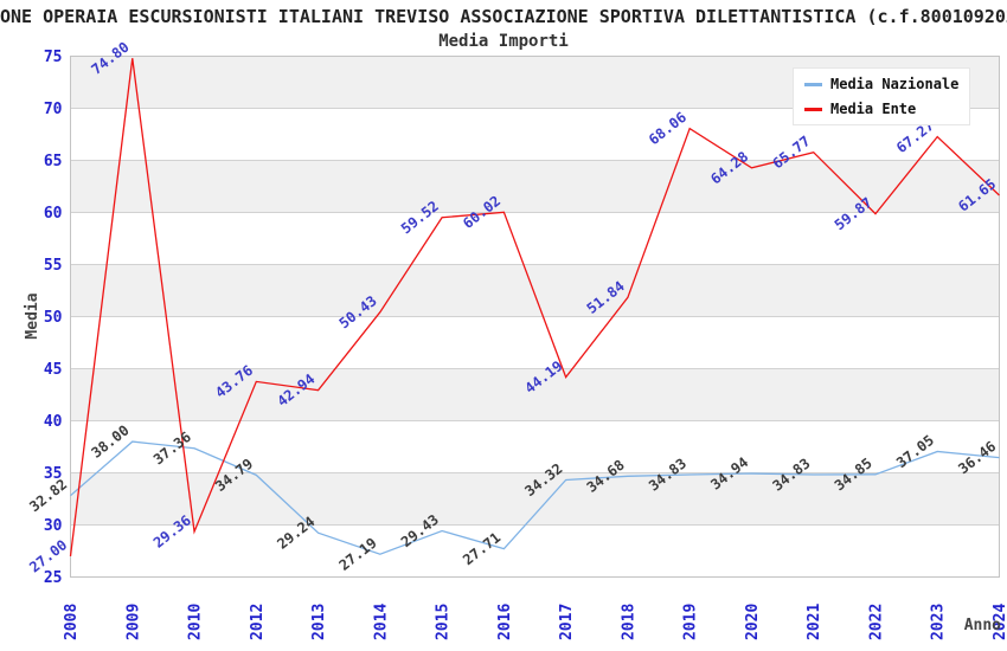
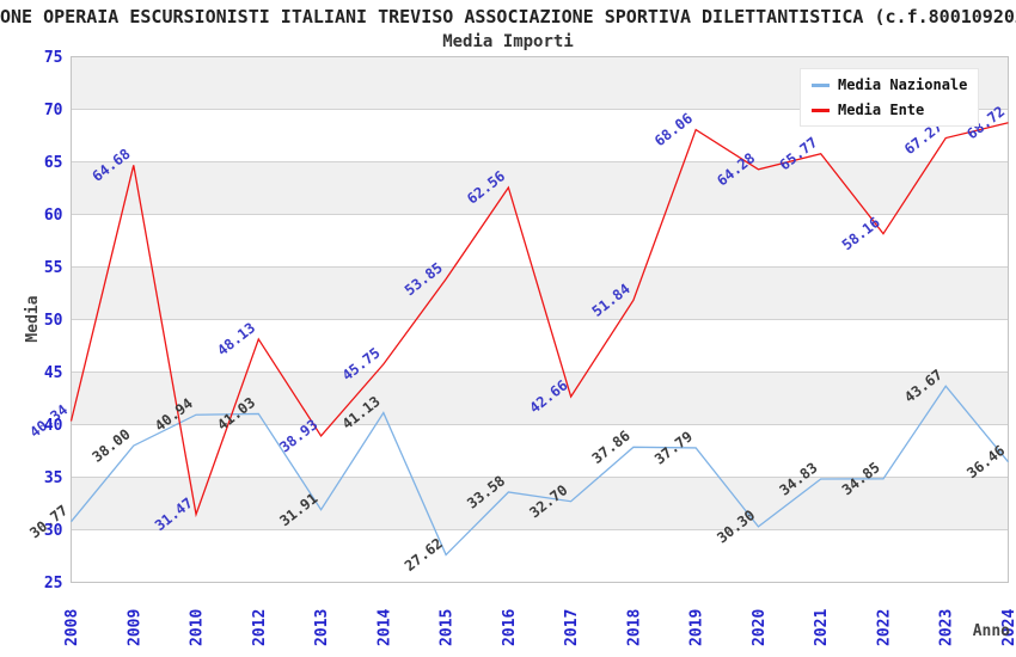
Media Nazionale/2008: 32.82 -> 30.77
Media Ente/2008: 27.00 -> 40.34
Media Ente/2009: 74.80 -> 64.68
Media Nazionale/2010: 37.36 -> 40.94
Media Ente/2010: 29.36 -> 31.47
Media Nazionale/2012: 34.79 -> 41.03
Media Ente/2012: 43.76 -> 48.13
Media Nazionale/2013: 29.24 -> 31.91
Media Ente/2013: 42.94 -> 38.93
Media Nazionale/2014: 27.19 -> 41.13
Media Ente/2014: 50.43 -> 45.75
Media Nazionale/2015: 29.43 -> 27.62
Media Ente/2015: 59.52 -> 53.85
Media Nazionale/2016: 27.71 -> 33.58
Media Ente/2016: 60.02 -> 62.56
Media Nazionale/2017: 34.32 -> 32.70
Media Ente/2017: 44.19 -> 42.66
Media Nazionale/2018: 34.68 -> 37.86
Media Nazionale/2019: 34.83 -> 37.79
Media Nazionale/2020: 34.94 -> 30.30
Media Ente/2022: 59.87 -> 58.16
Media Nazionale/2023: 37.05 -> 43.67
Media Ente/2024: 61.65 -> 68.72
